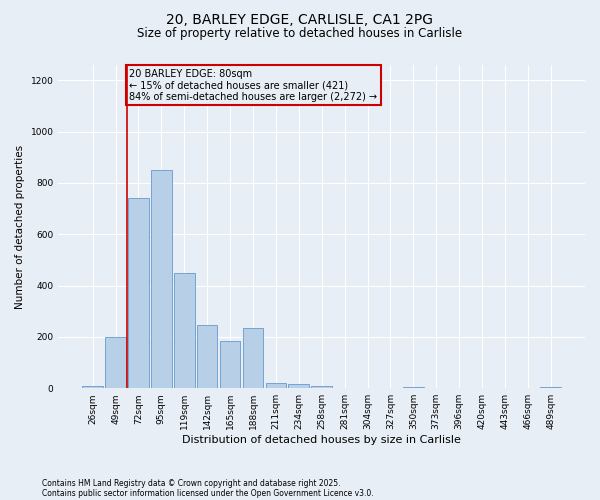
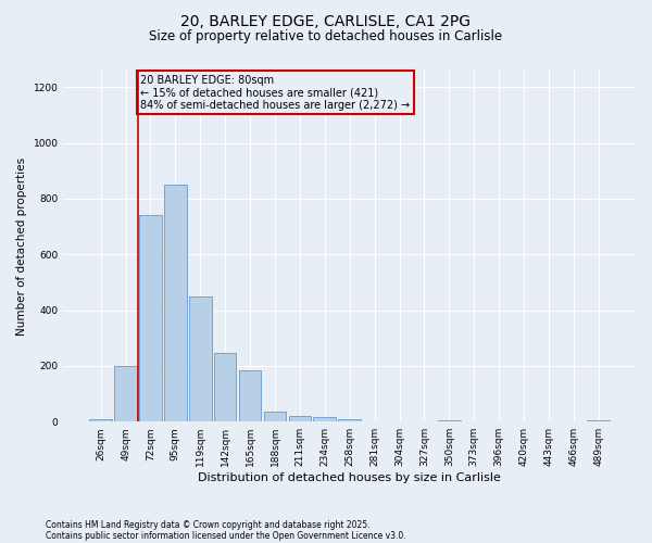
188sqm: 235 -> 35
